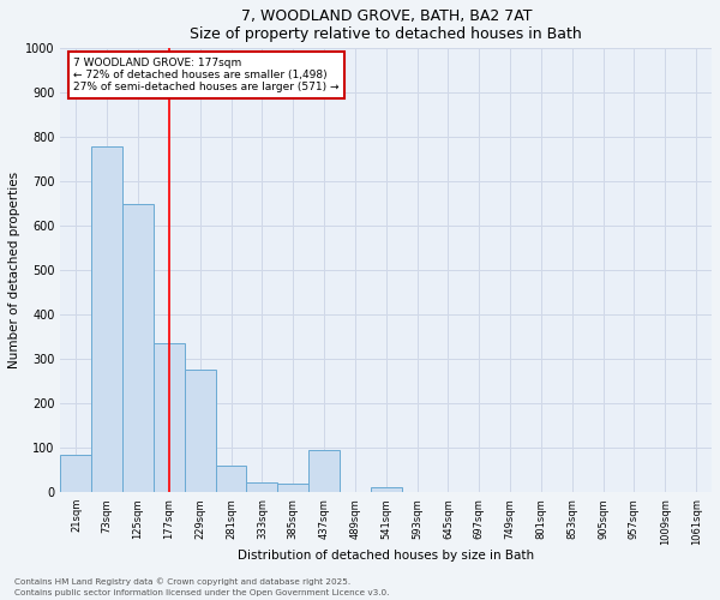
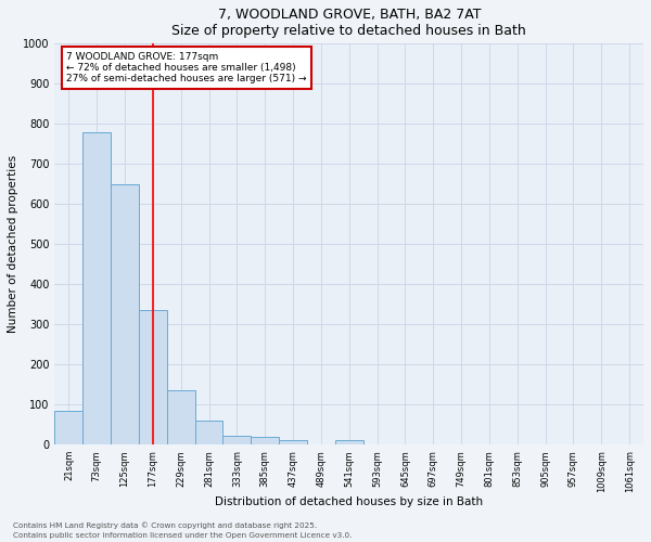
229sqm: 275 -> 135
437sqm: 95 -> 10
